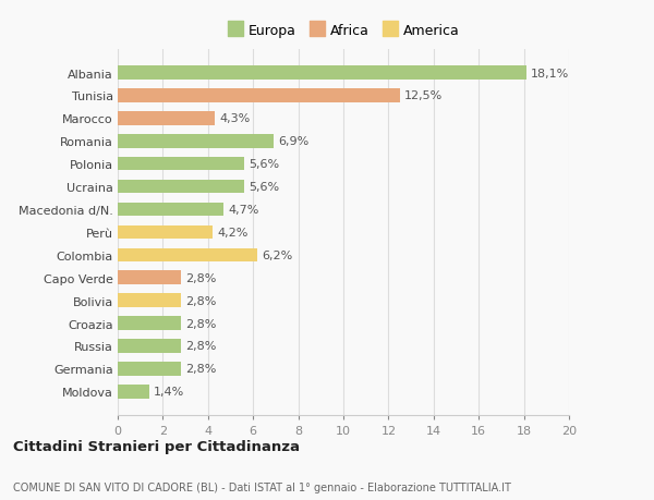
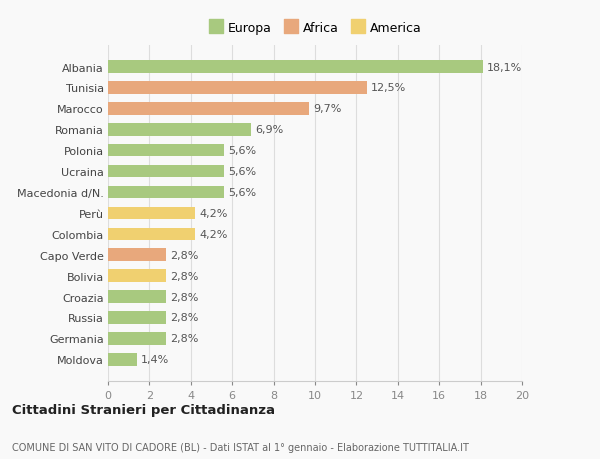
Marocco: 4,3% -> 9,7%
Macedonia d/N.: 4,7% -> 5,6%
Colombia: 6,2% -> 4,2%
